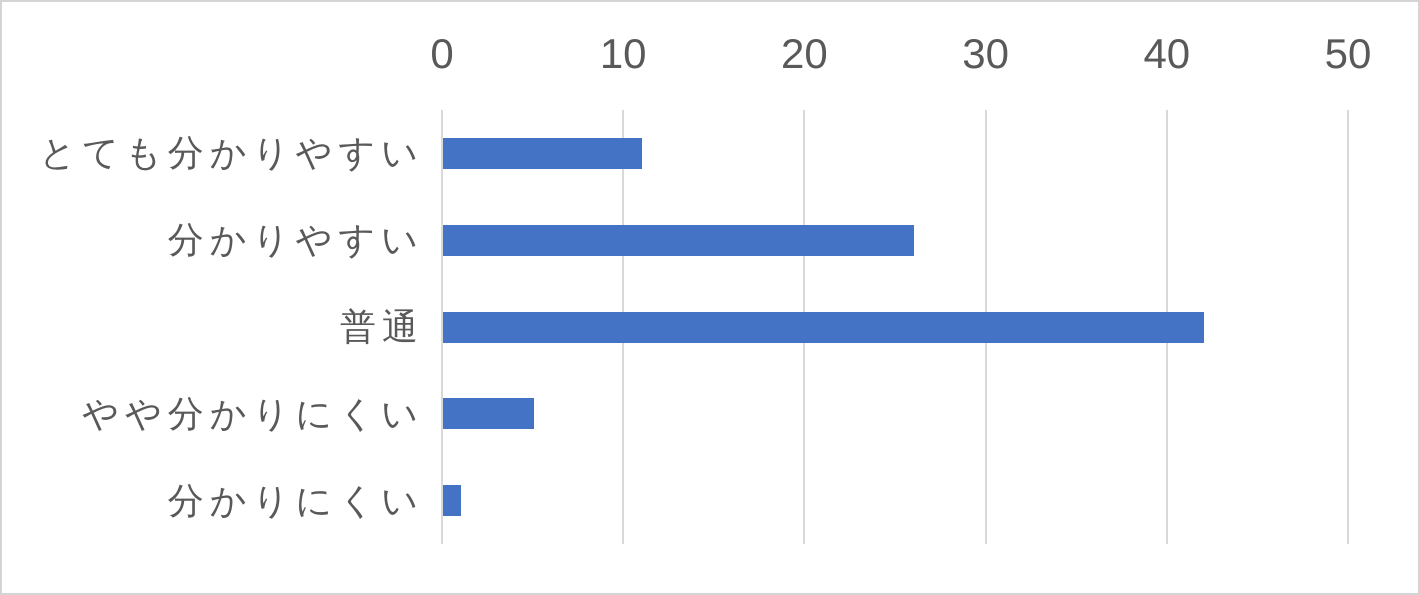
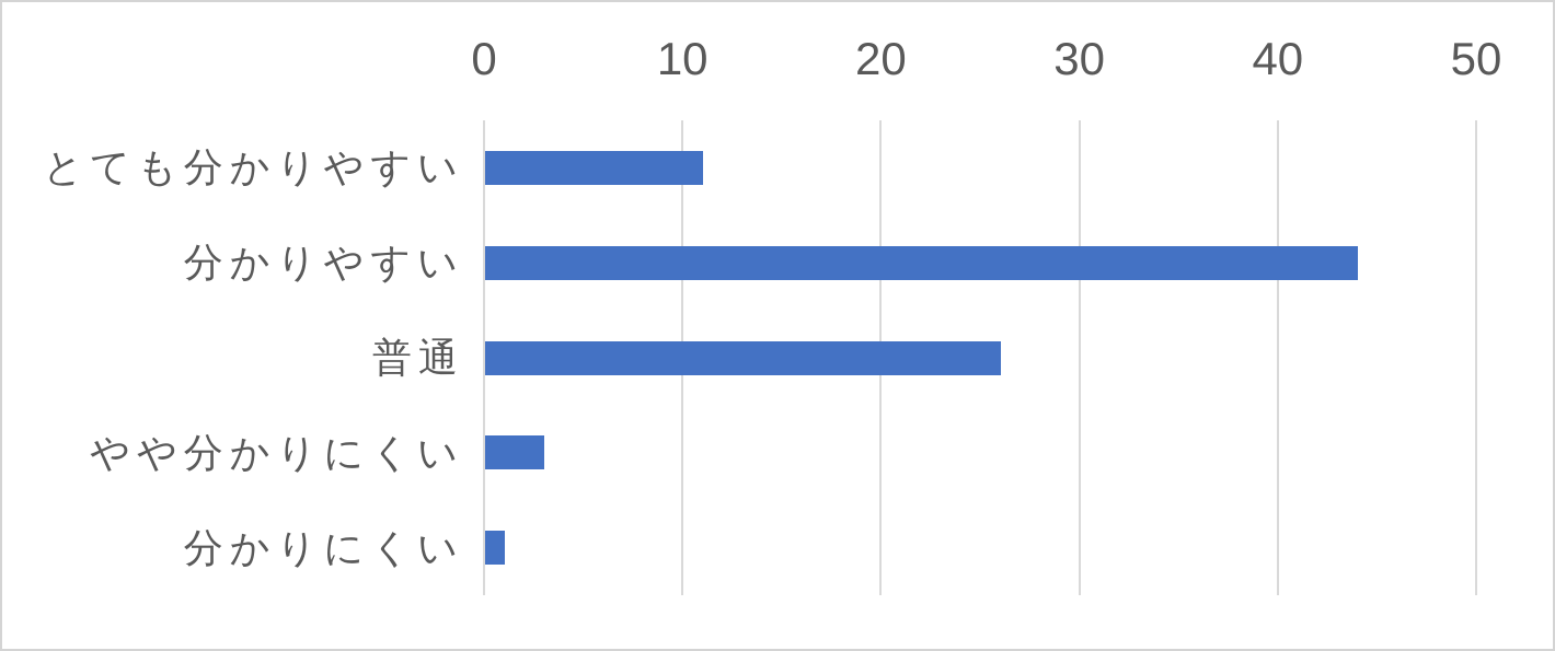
分かりやすい: 26 -> 44
普通: 42 -> 26
やや分かりにくい: 5 -> 3
